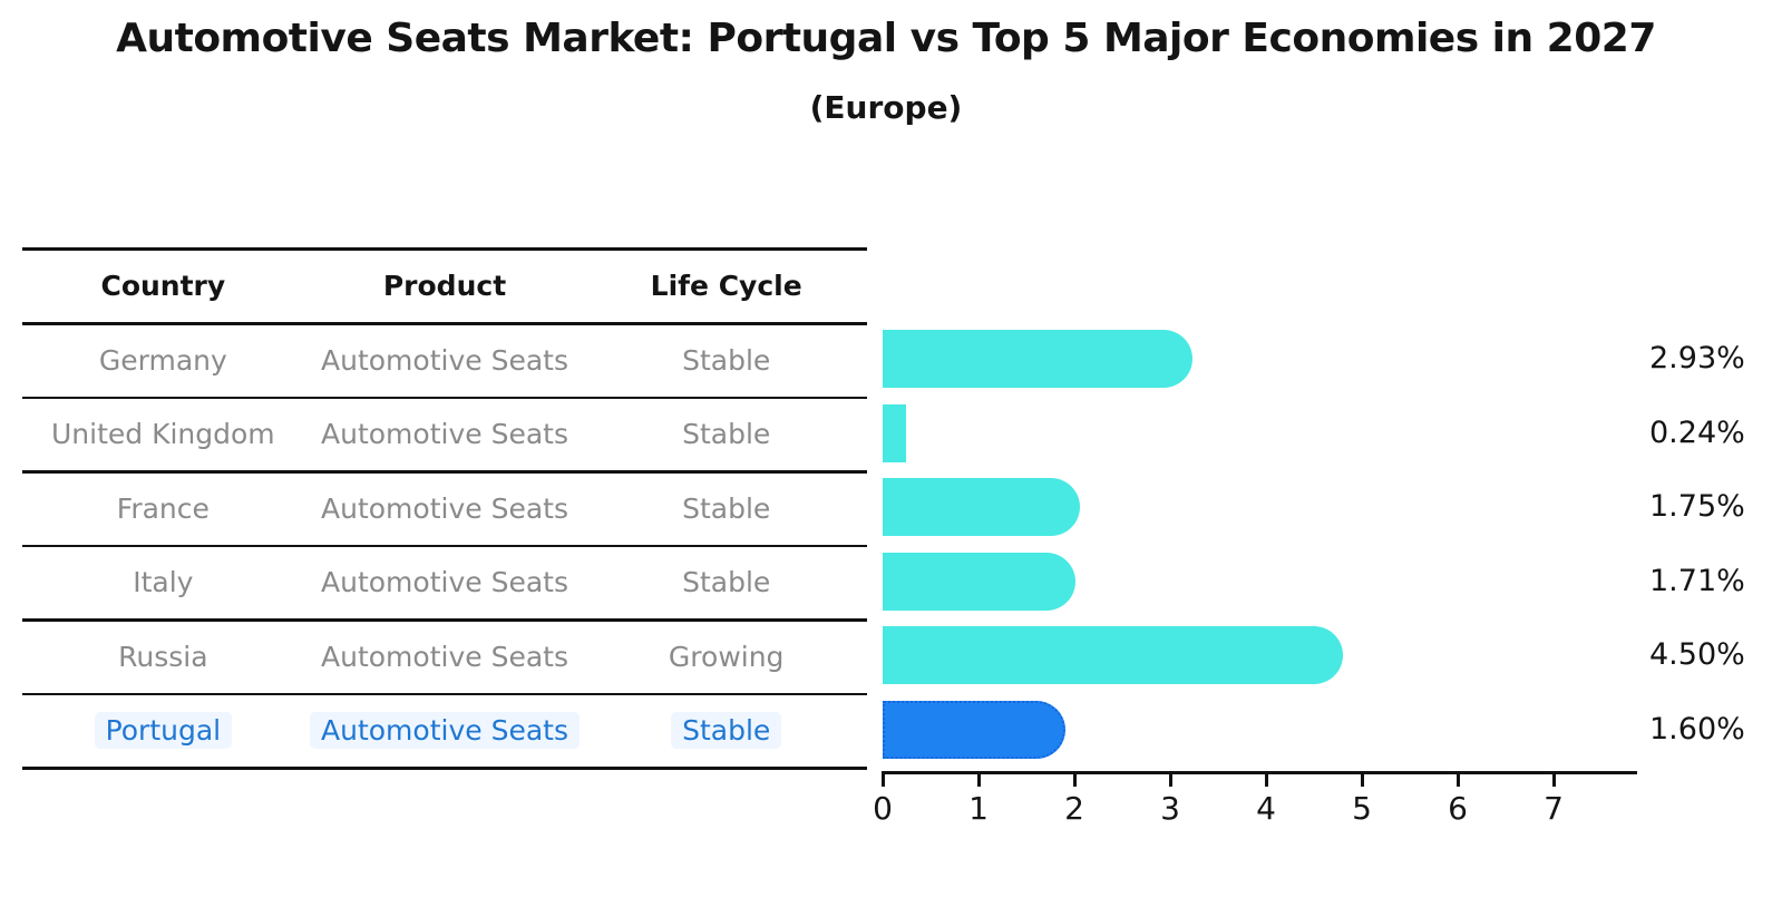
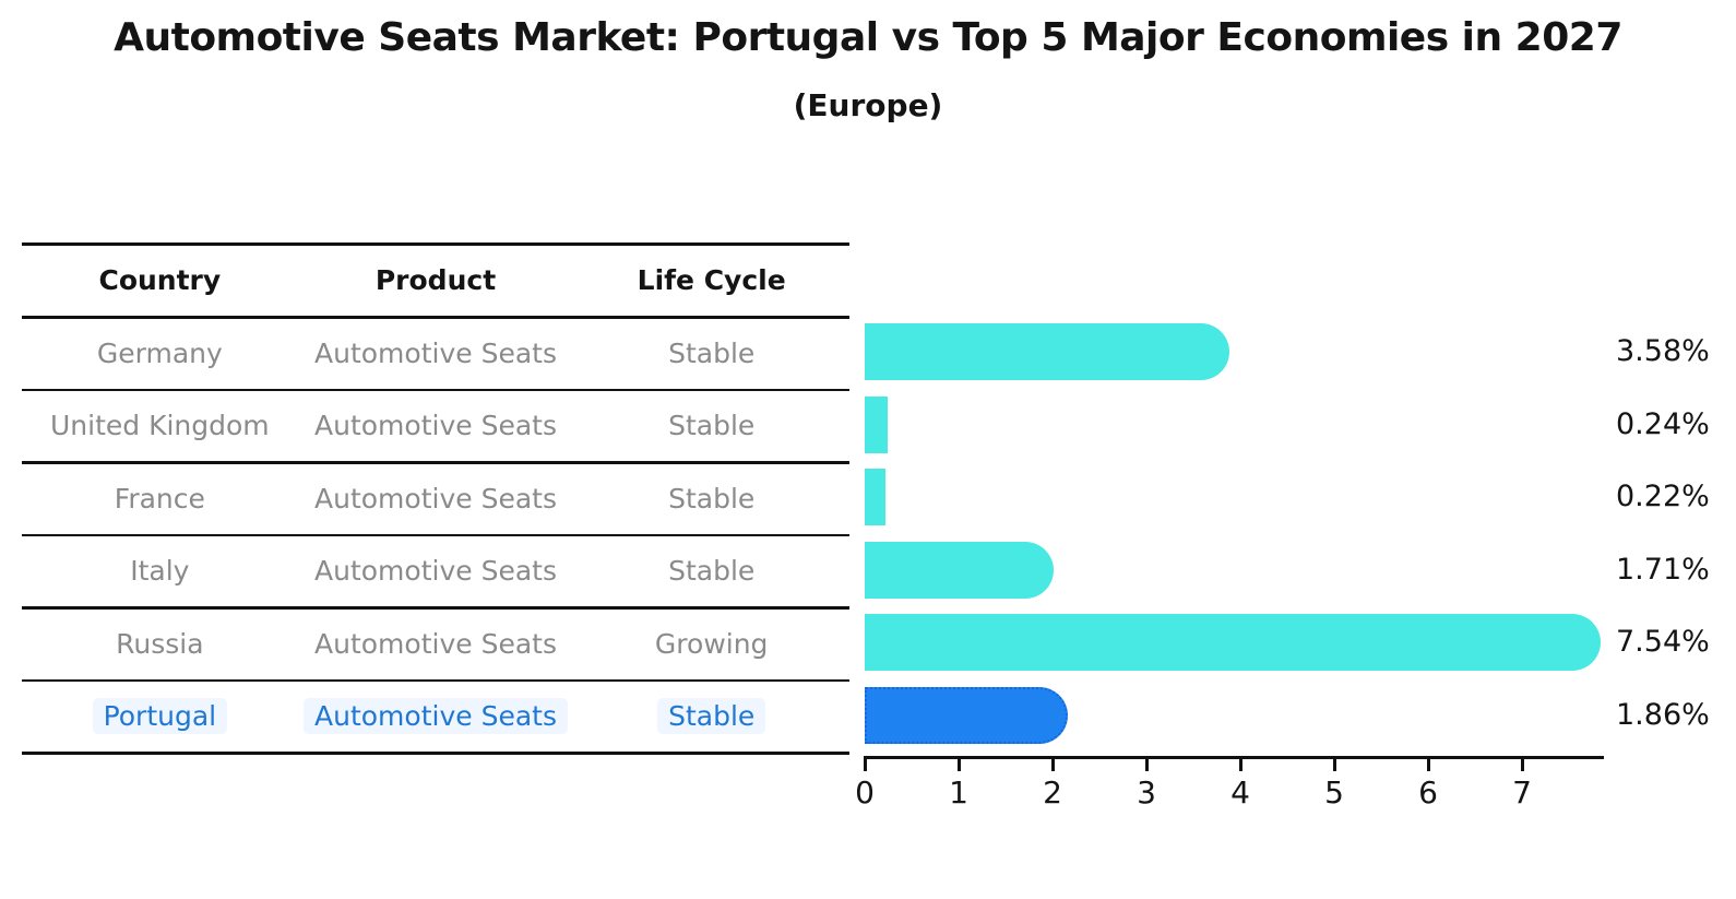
Germany: 2.93% -> 3.58%
France: 1.75% -> 0.22%
Russia: 4.50% -> 7.54%
Portugal: 1.60% -> 1.86%
